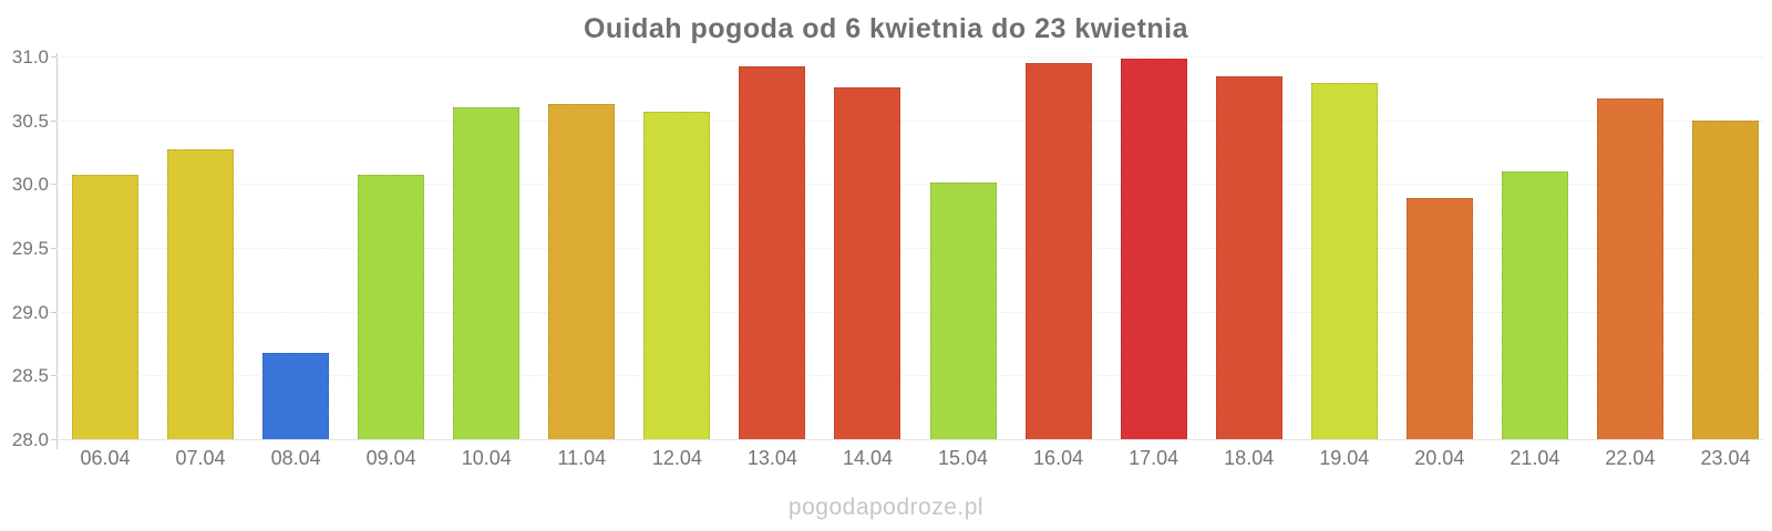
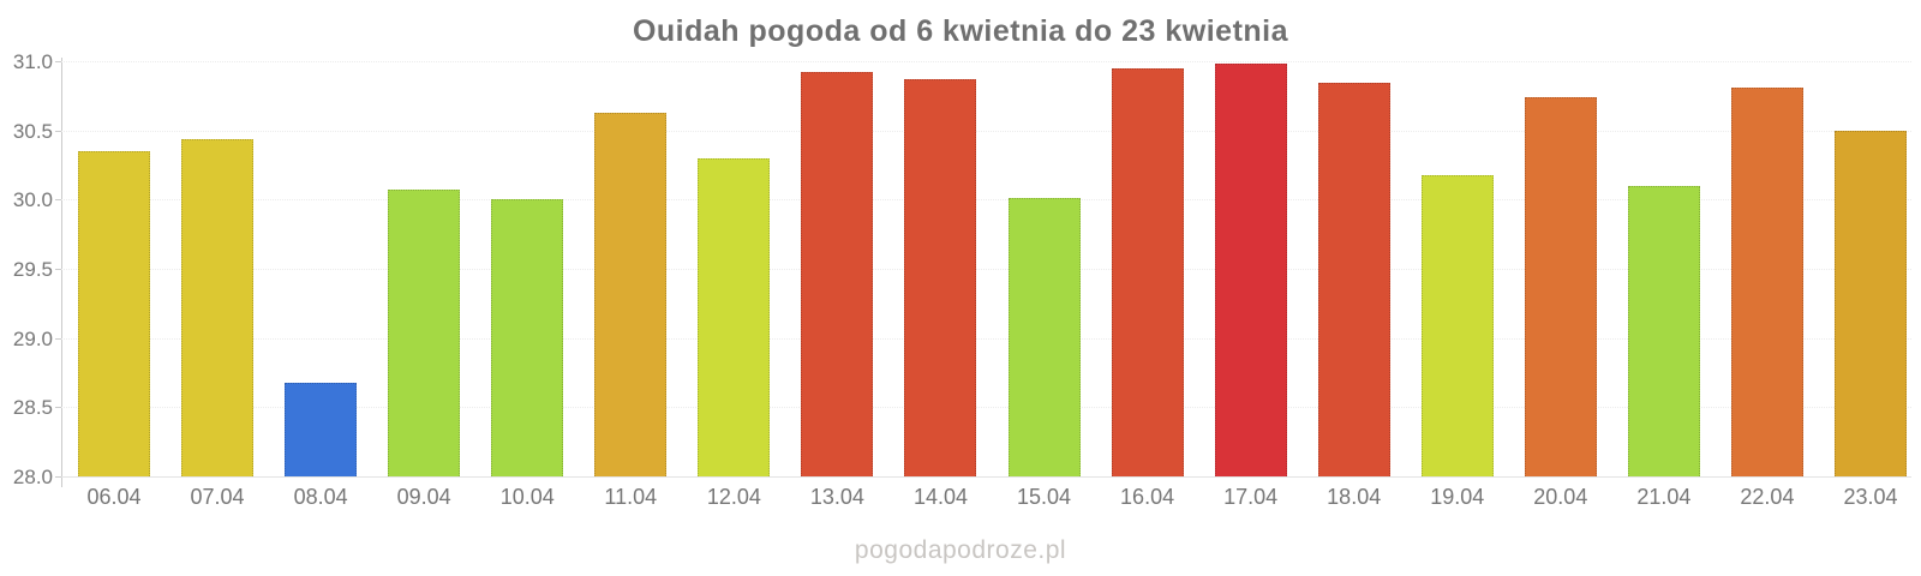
06.04: 30.07 -> 30.35
07.04: 30.27 -> 30.44
10.04: 30.60 -> 30.00
12.04: 30.57 -> 30.30
14.04: 30.76 -> 30.87
19.04: 30.79 -> 30.18
20.04: 29.89 -> 30.74
22.04: 30.67 -> 30.81
